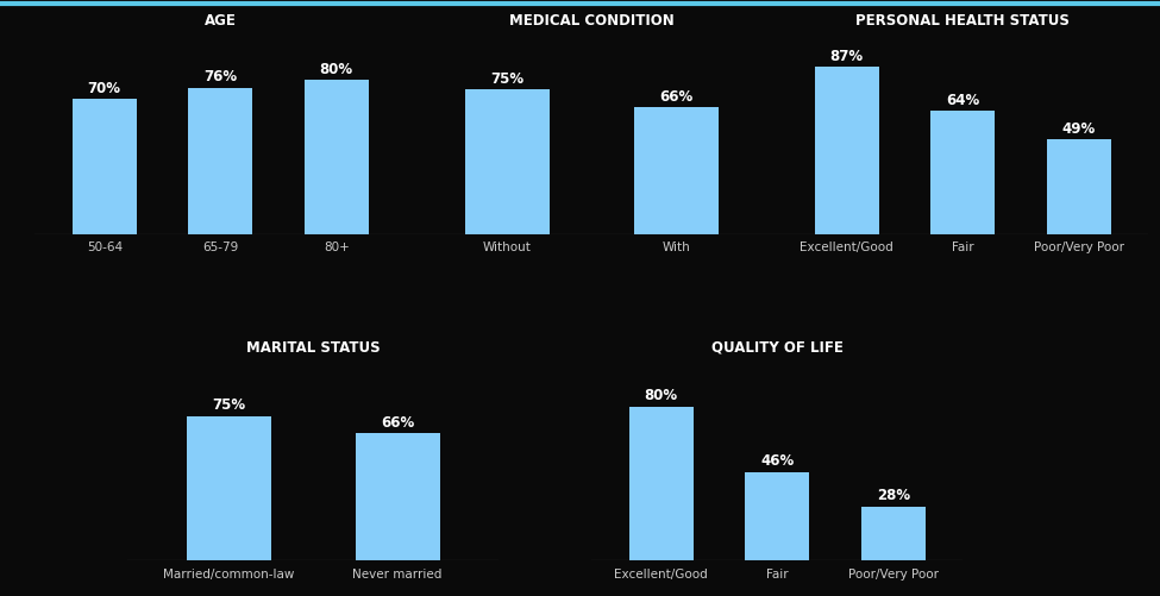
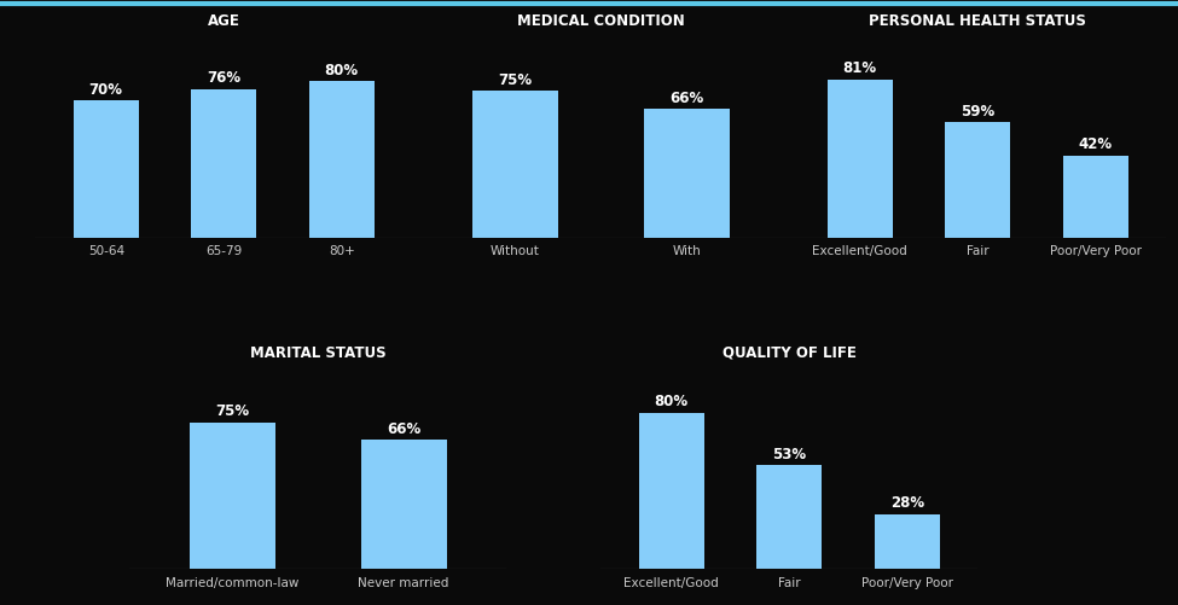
PERSONAL HEALTH STATUS/Excellent/Good: 87% -> 81%
PERSONAL HEALTH STATUS/Fair: 64% -> 59%
PERSONAL HEALTH STATUS/Poor/Very Poor: 49% -> 42%
QUALITY OF LIFE/Fair: 46% -> 53%
